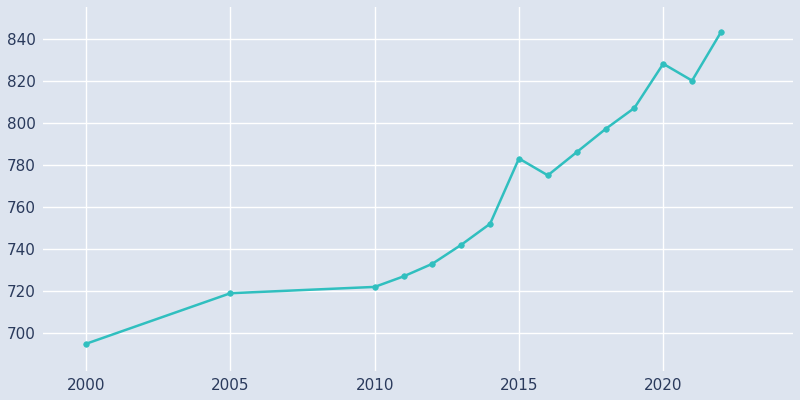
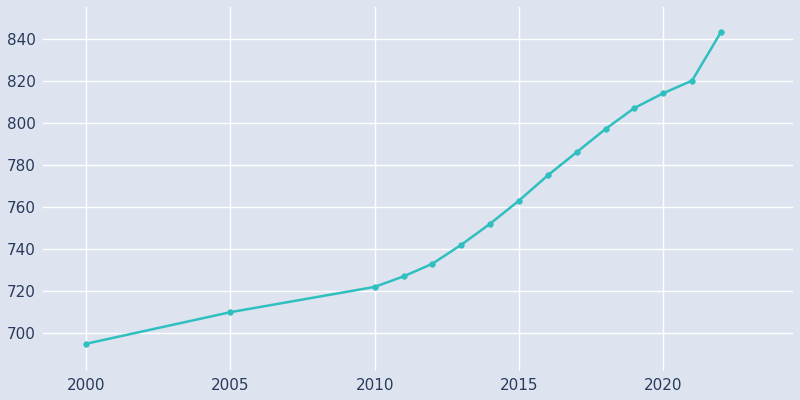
2005: 719 -> 710
2015: 783 -> 763
2020: 828 -> 814
